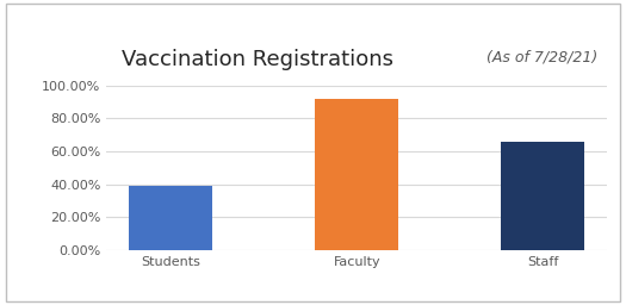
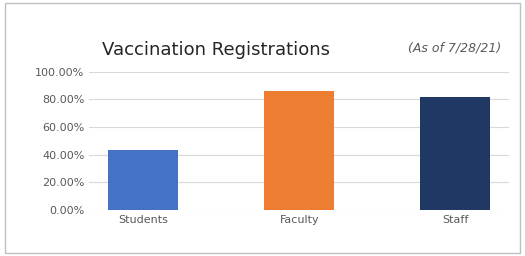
Students: 39% -> 43%
Faculty: 92% -> 86%
Staff: 66% -> 82%
